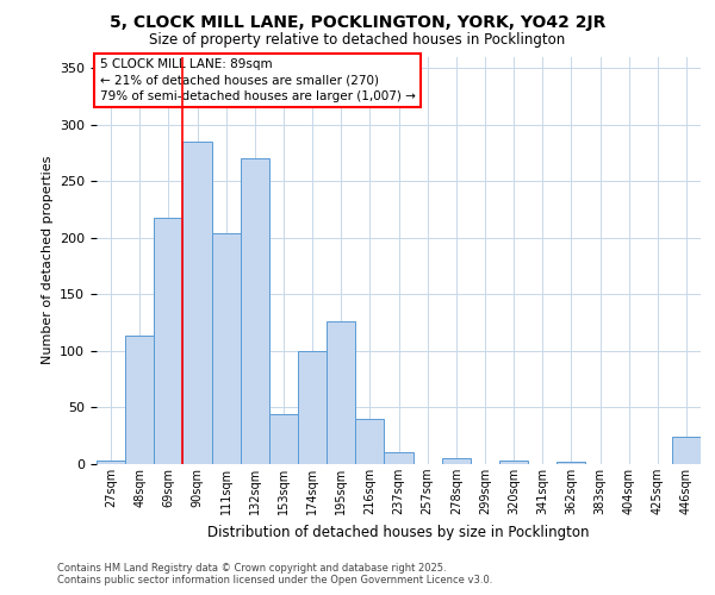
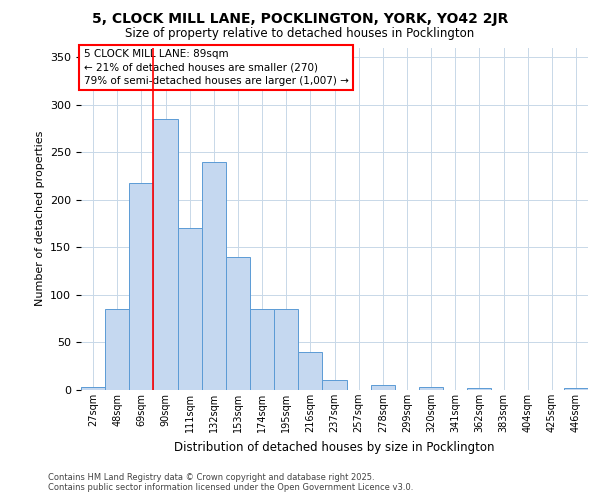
48sqm: 114 -> 85
111sqm: 204 -> 170
132sqm: 270 -> 240
153sqm: 44 -> 140
174sqm: 100 -> 85
195sqm: 126 -> 85
446sqm: 24 -> 2
